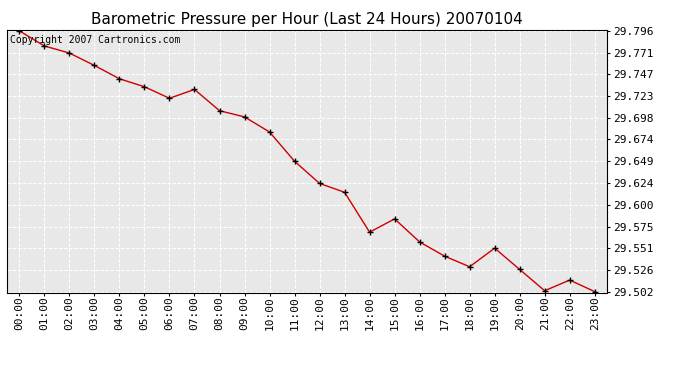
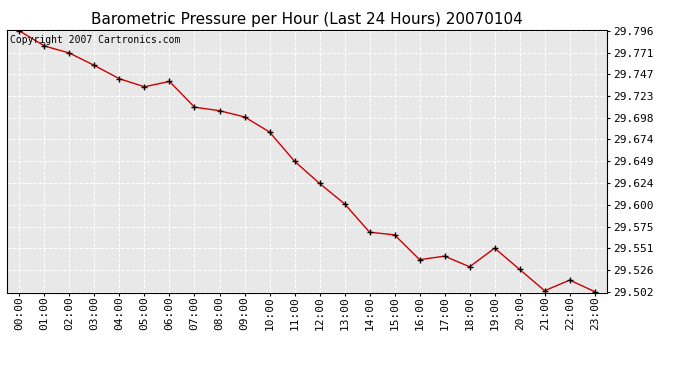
06:00: 29.720 -> 29.739
07:00: 29.730 -> 29.710
13:00: 29.614 -> 29.601
15:00: 29.584 -> 29.566
16:00: 29.558 -> 29.538
